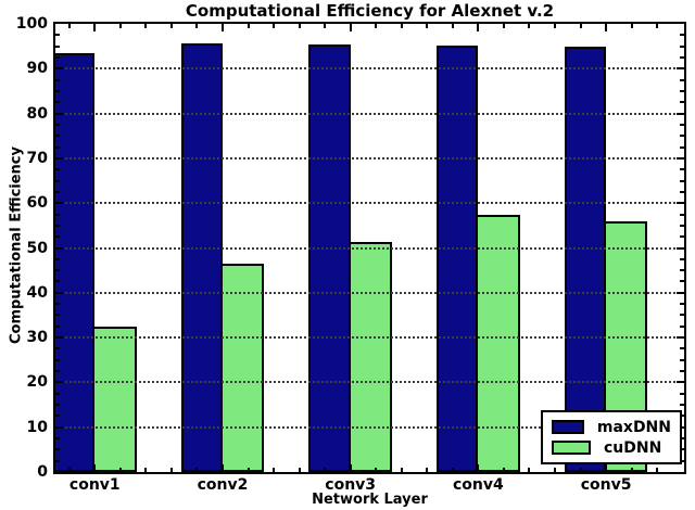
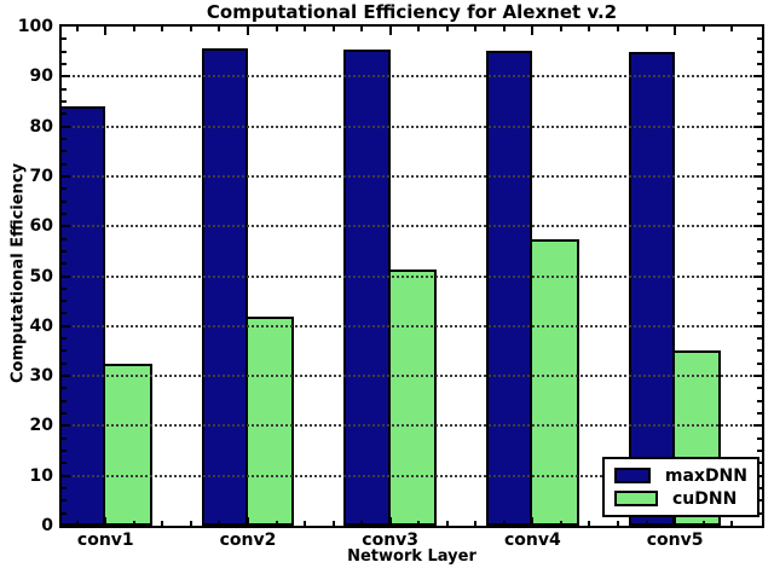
maxDNN/conv1: 94 -> 84
cuDNN/conv2: 46 -> 42
cuDNN/conv5: 56 -> 35
